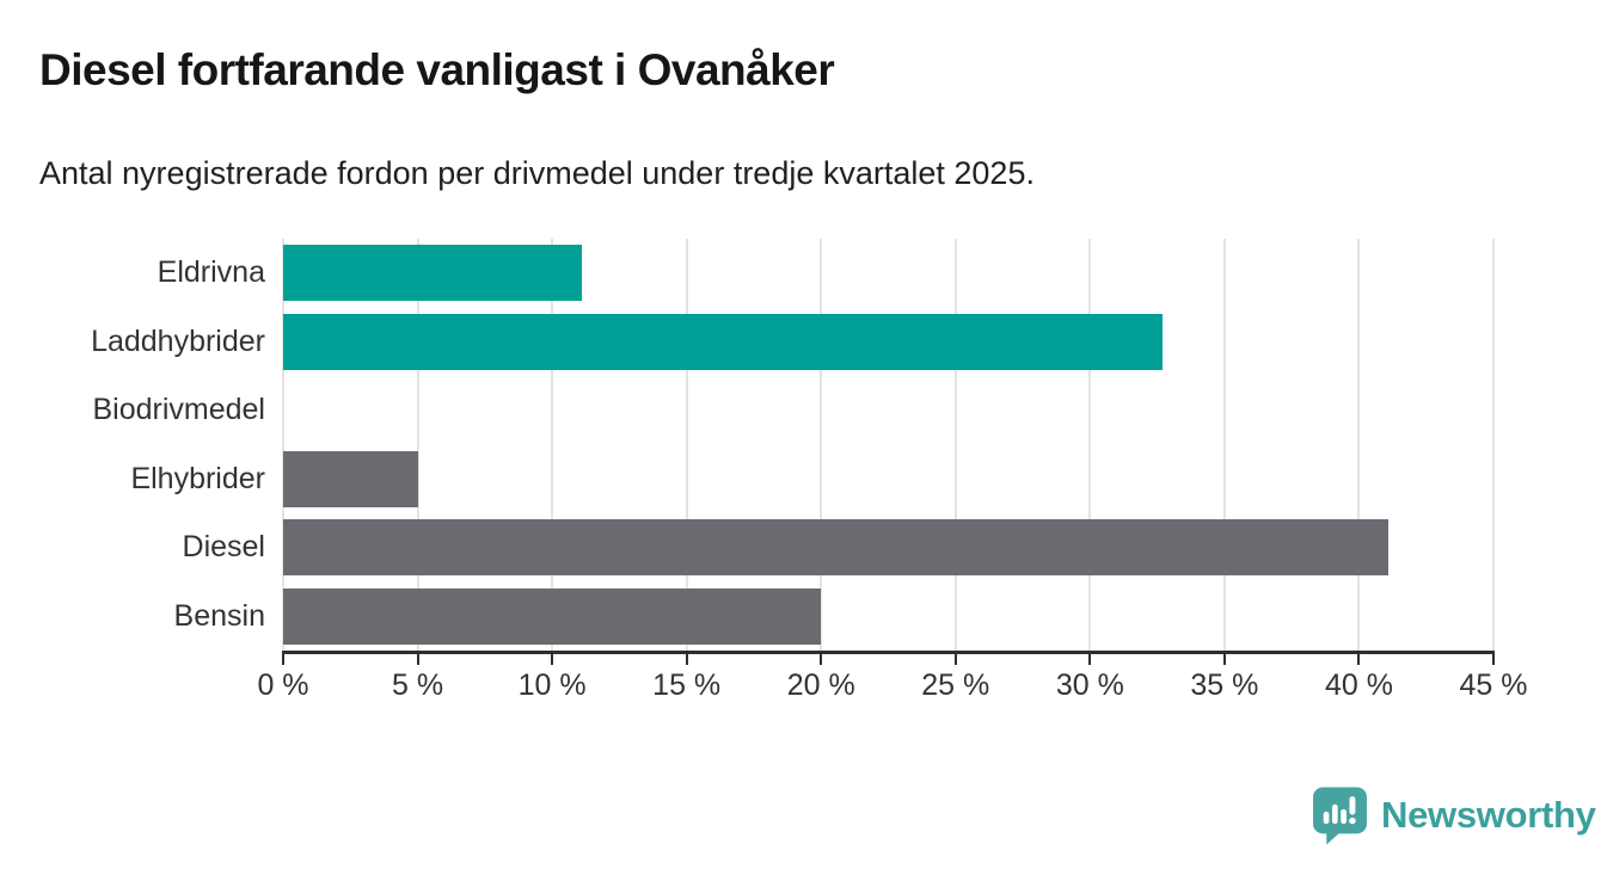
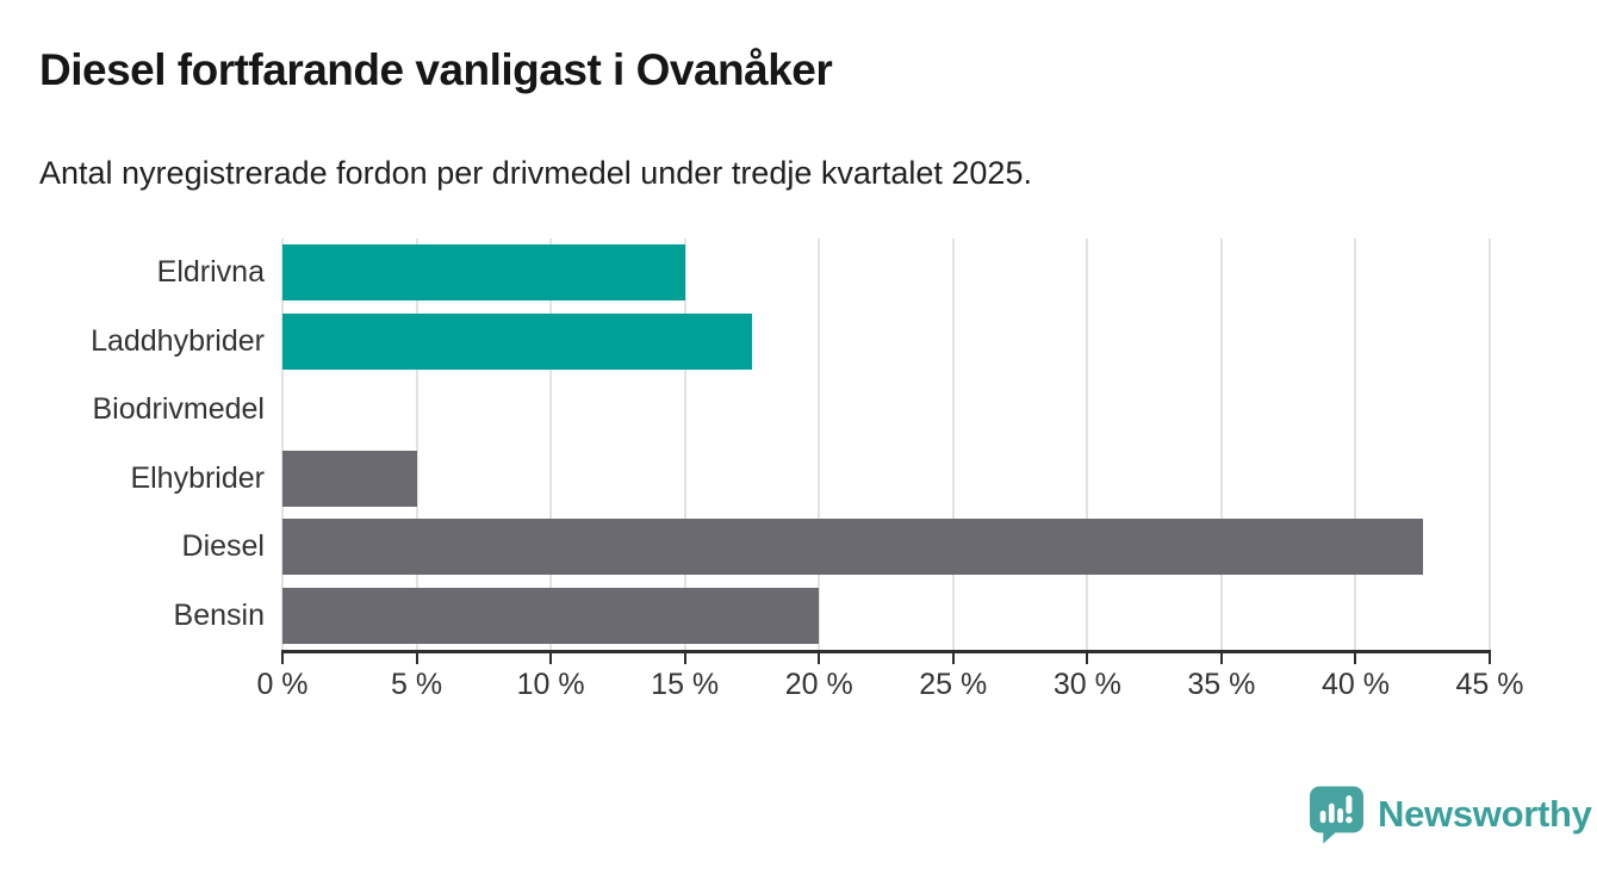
Eldrivna: 11.1% -> 15.0%
Laddhybrider: 32.7% -> 17.5%
Diesel: 41.1% -> 42.5%
